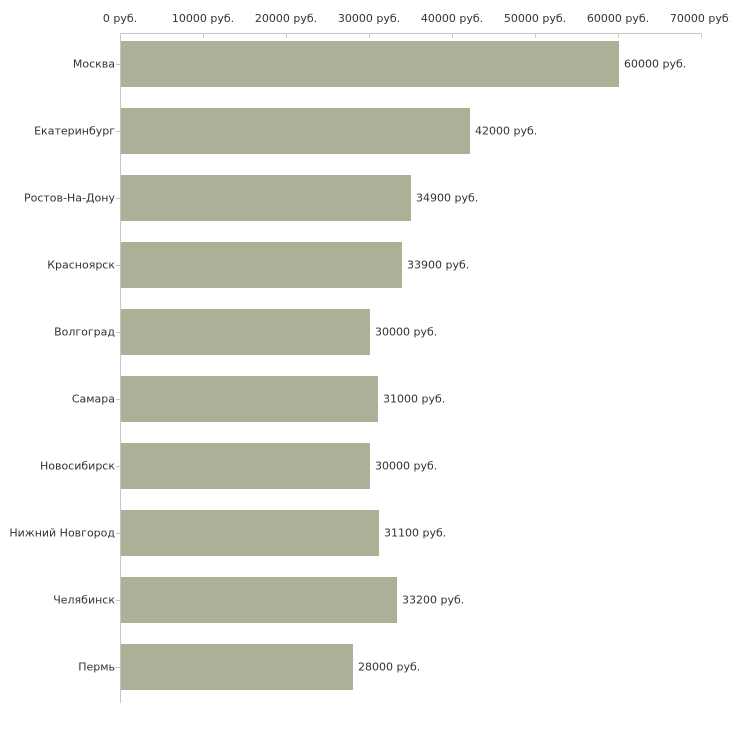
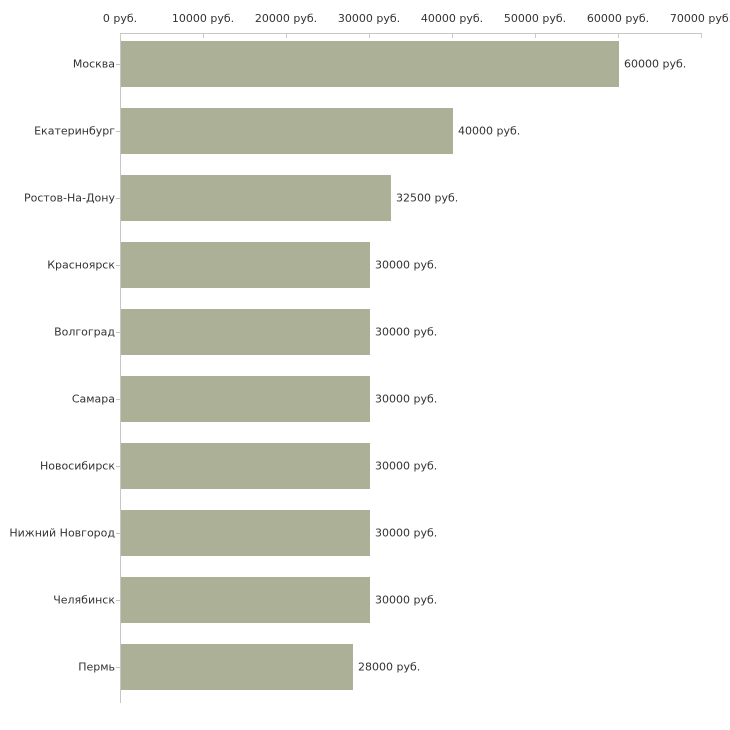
Екатеринбург: 42000 -> 40000
Ростов-На-Дону: 34900 -> 32500
Красноярск: 33900 -> 30000
Самара: 31000 -> 30000
Нижний Новгород: 31100 -> 30000
Челябинск: 33200 -> 30000
